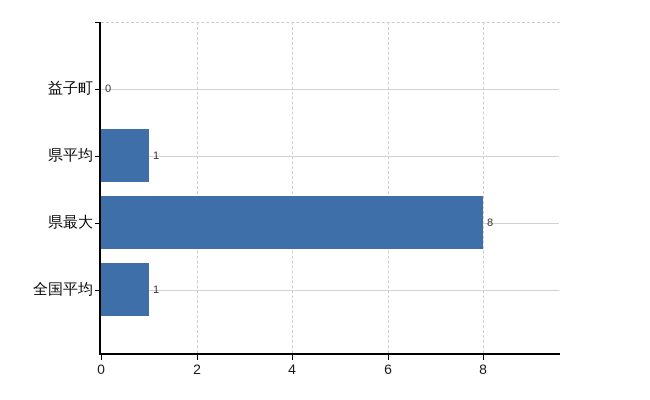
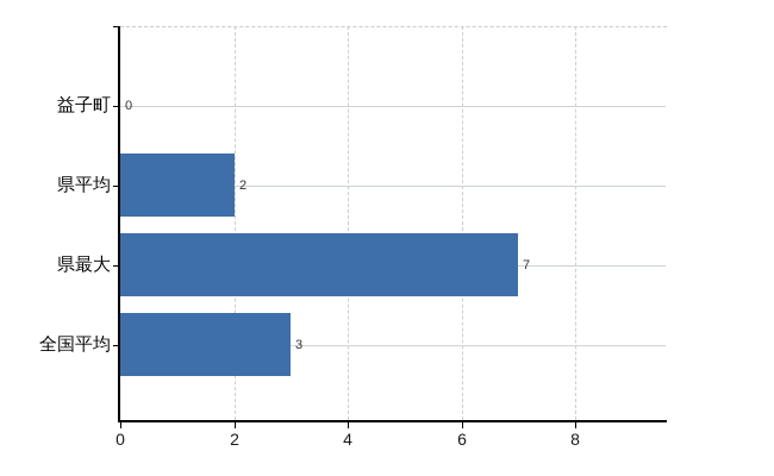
県平均: 1 -> 2
県最大: 8 -> 7
全国平均: 1 -> 3
